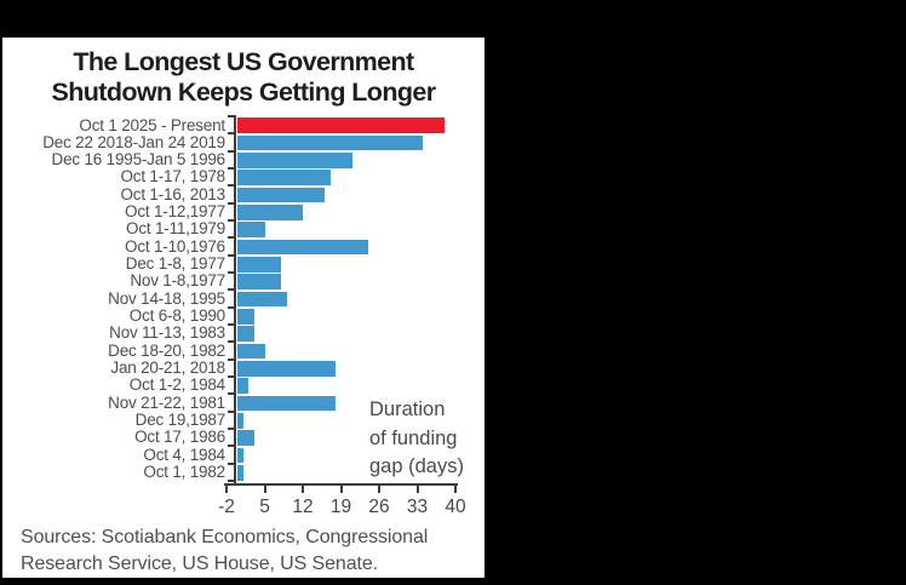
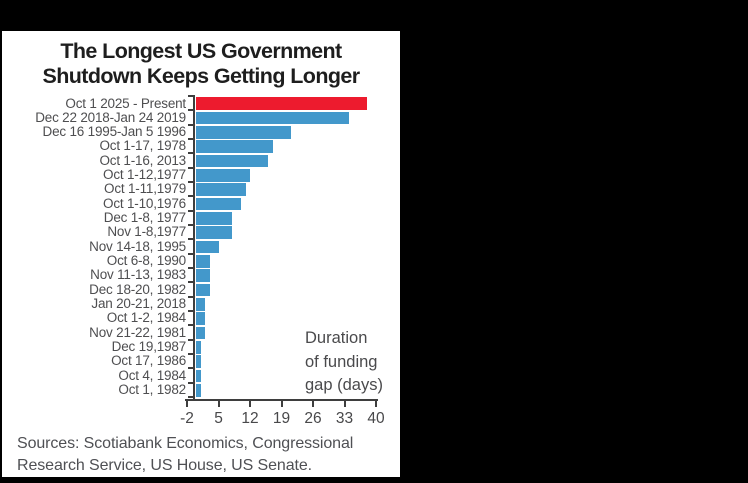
Oct 1-11,1979: 5 -> 11
Oct 1-10,1976: 24 -> 10
Nov 14-18, 1995: 9 -> 5
Dec 18-20, 1982: 5 -> 3
Jan 20-21, 2018: 18 -> 2
Nov 21-22, 1981: 18 -> 2
Oct 17, 1986: 3 -> 1
